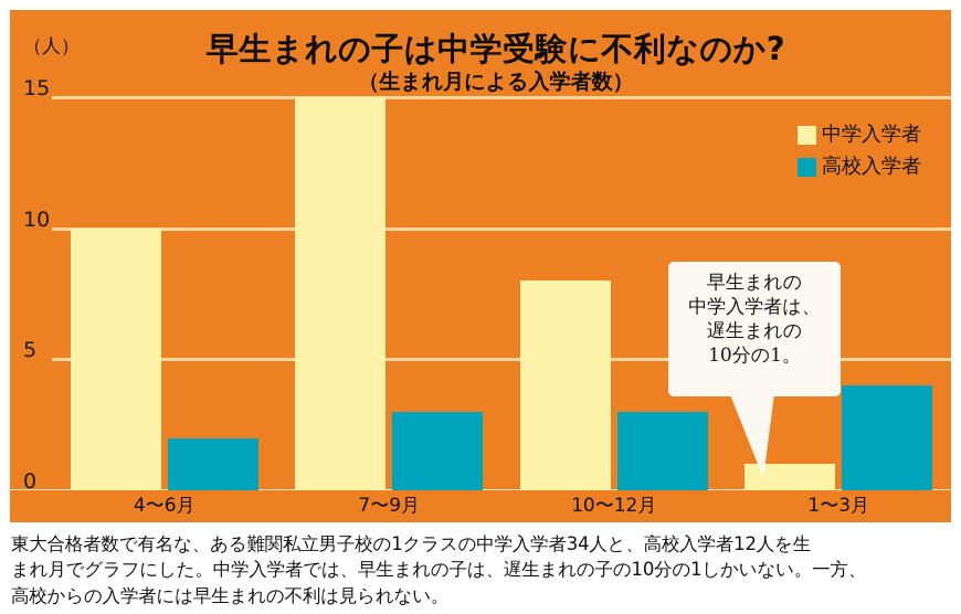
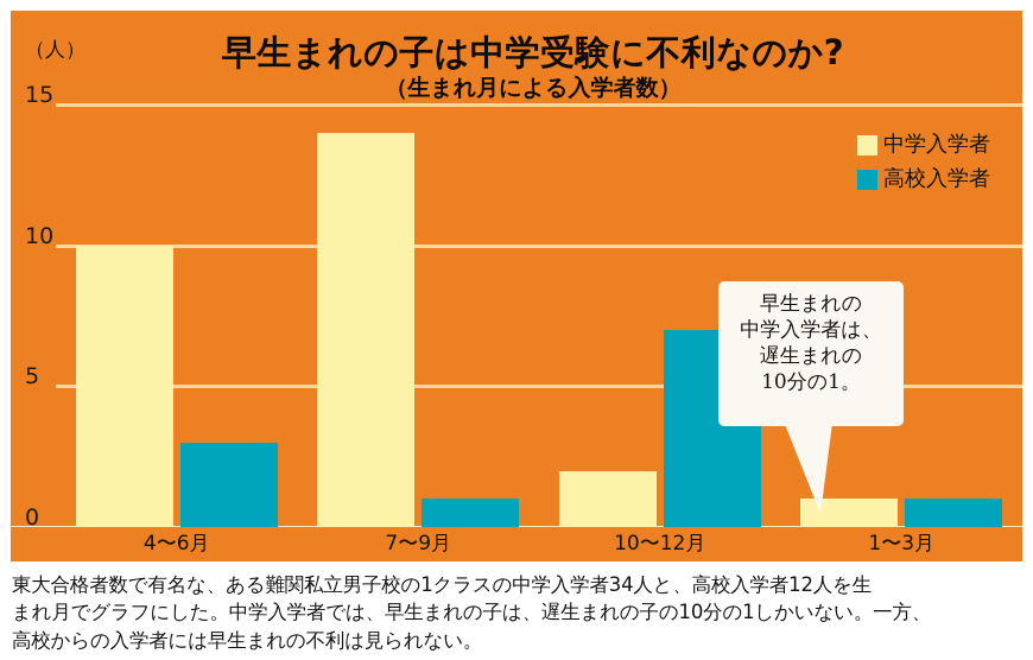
高校入学者/4〜6月: 2 -> 3
中学入学者/7〜9月: 15 -> 14
高校入学者/7〜9月: 3 -> 1
中学入学者/10〜12月: 8 -> 2
高校入学者/10〜12月: 3 -> 7
高校入学者/1〜3月: 4 -> 1
